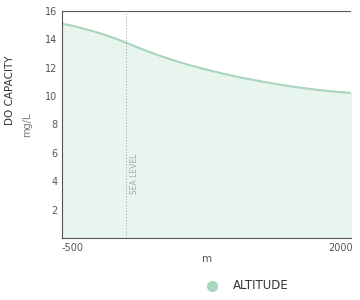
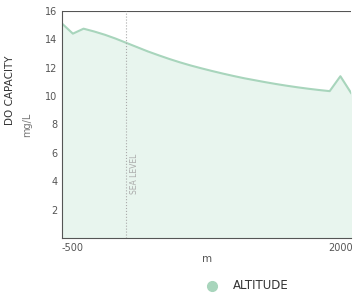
-500: 14.9 -> 14.4
2000: 10.3 -> 11.4
